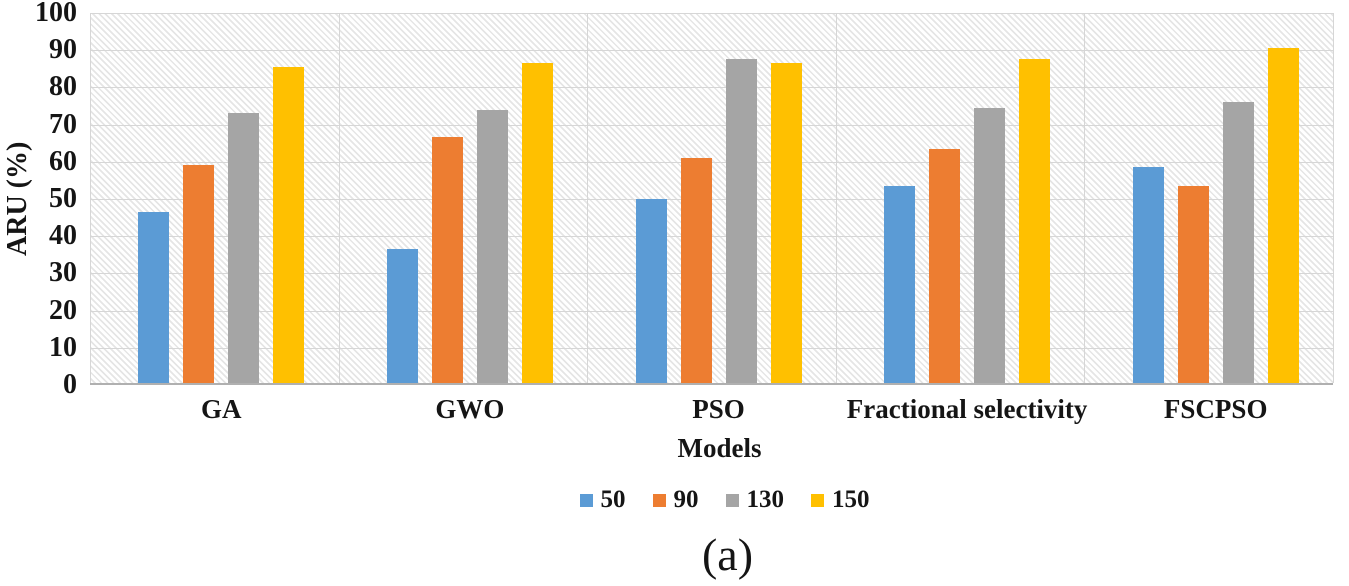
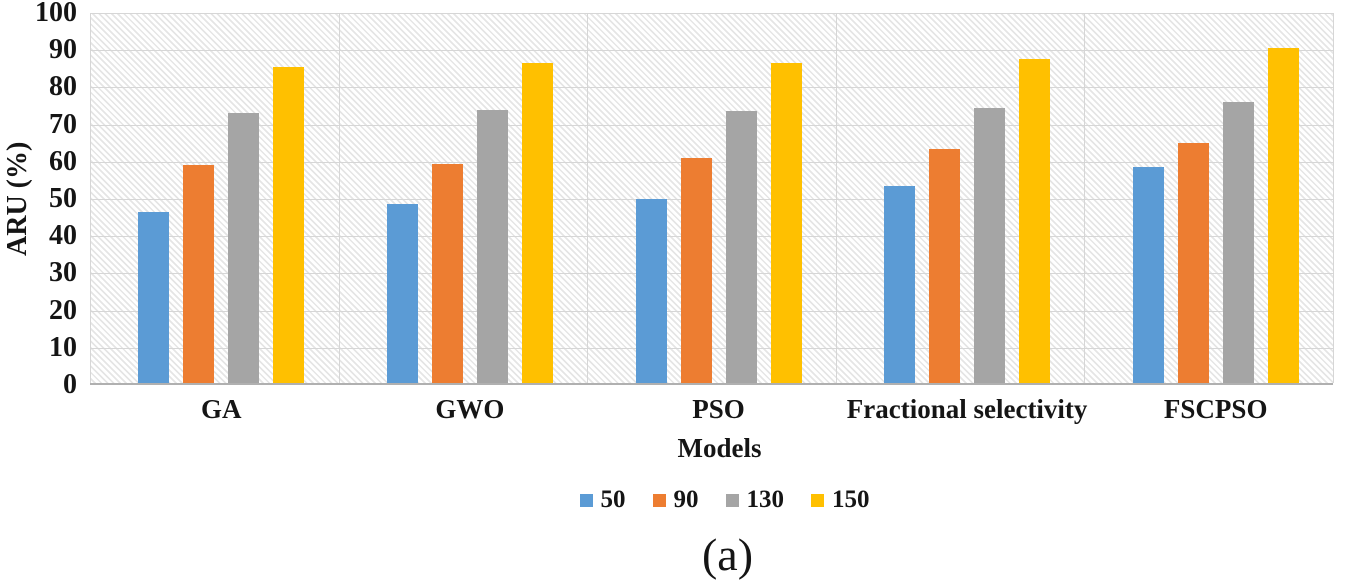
50/GWO: 36 -> 48
90/GWO: 66 -> 59
130/PSO: 87 -> 73
90/FSCPSO: 53 -> 64
